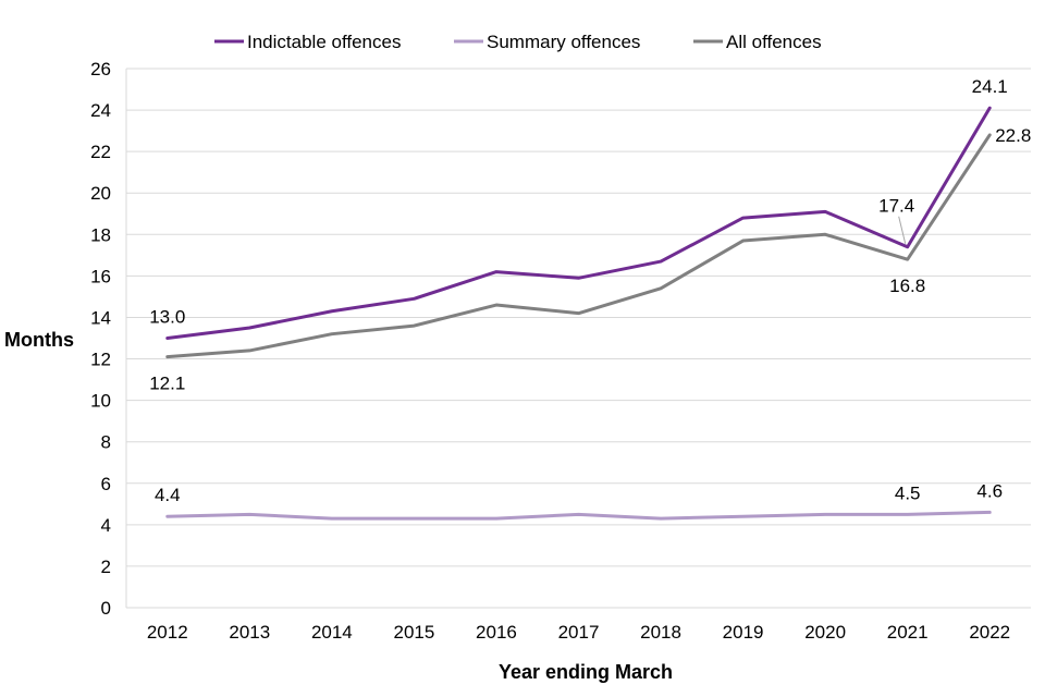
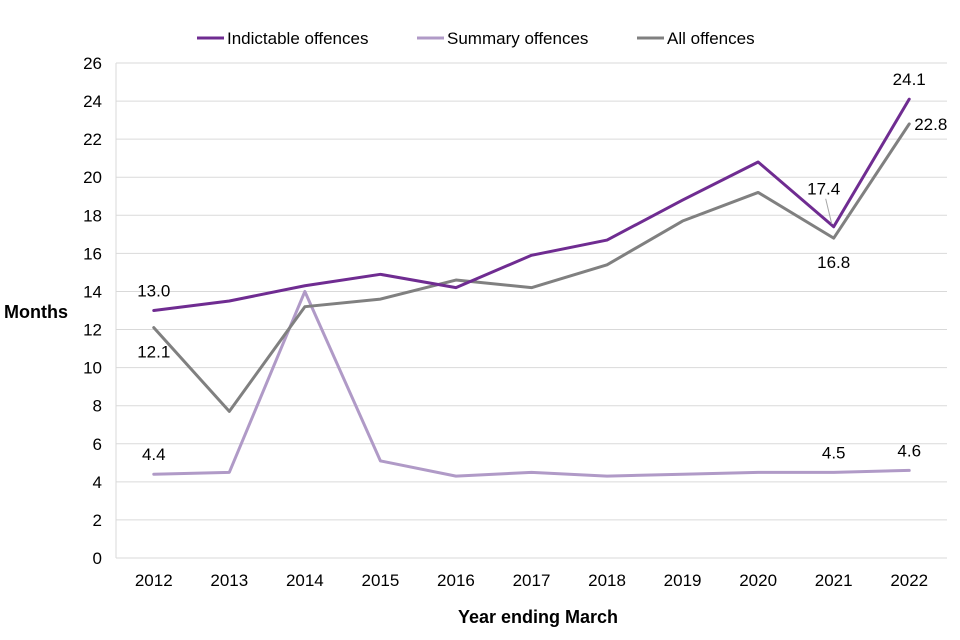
All offences/2013: 12.4 -> 7.7
Summary offences/2014: 4.3 -> 14.0
Summary offences/2015: 4.3 -> 5.1
Indictable offences/2016: 16.2 -> 14.2
Indictable offences/2020: 19.1 -> 20.8
All offences/2020: 18.0 -> 19.2
